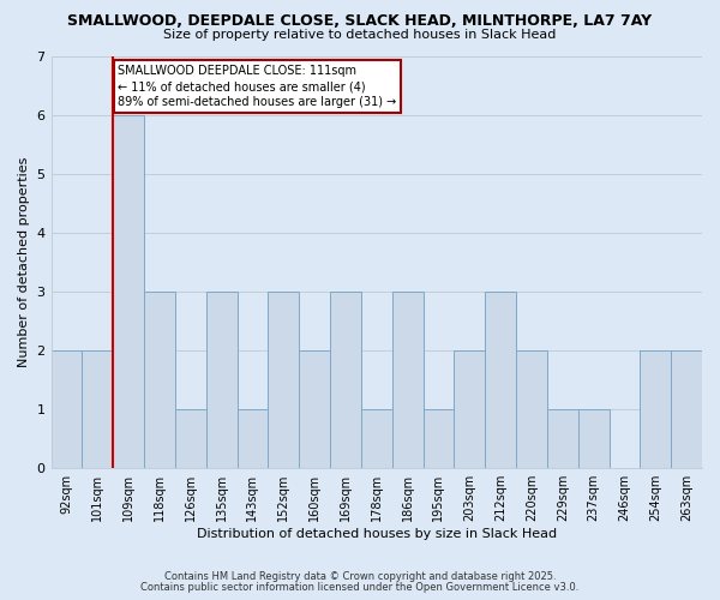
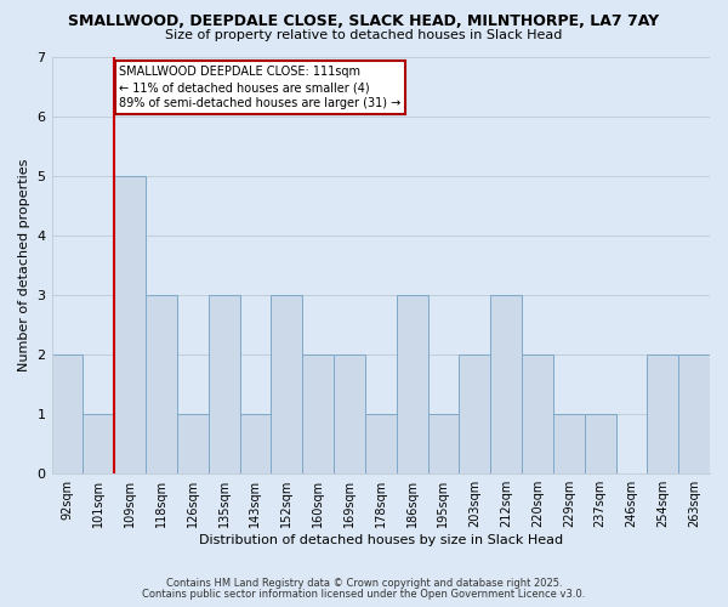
101sqm: 2 -> 1
109sqm: 6 -> 5
169sqm: 3 -> 2
